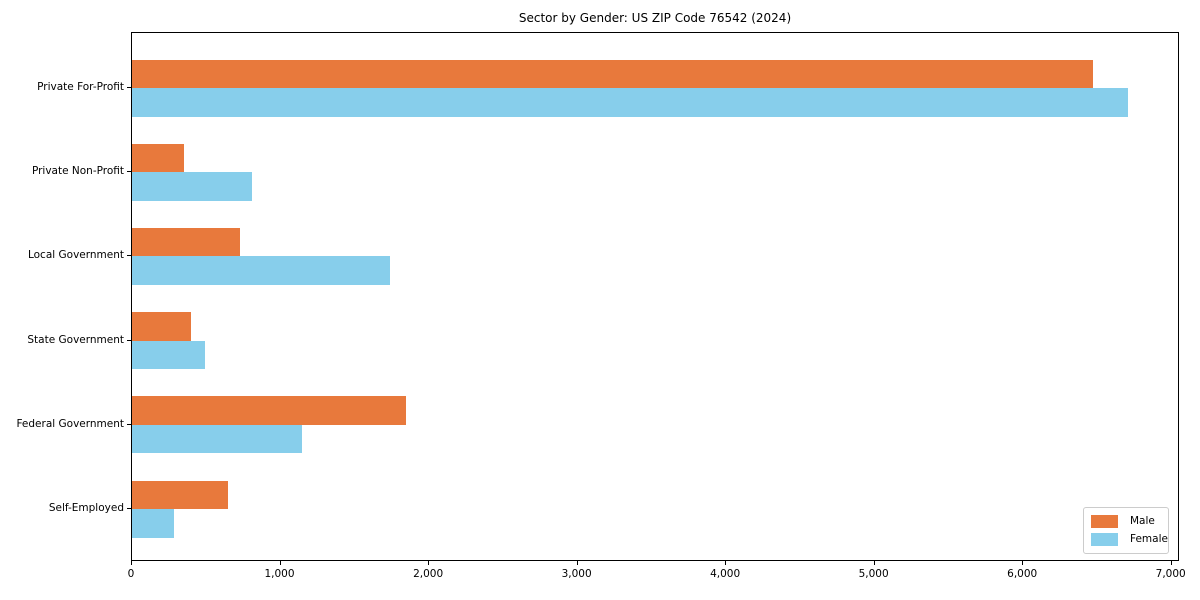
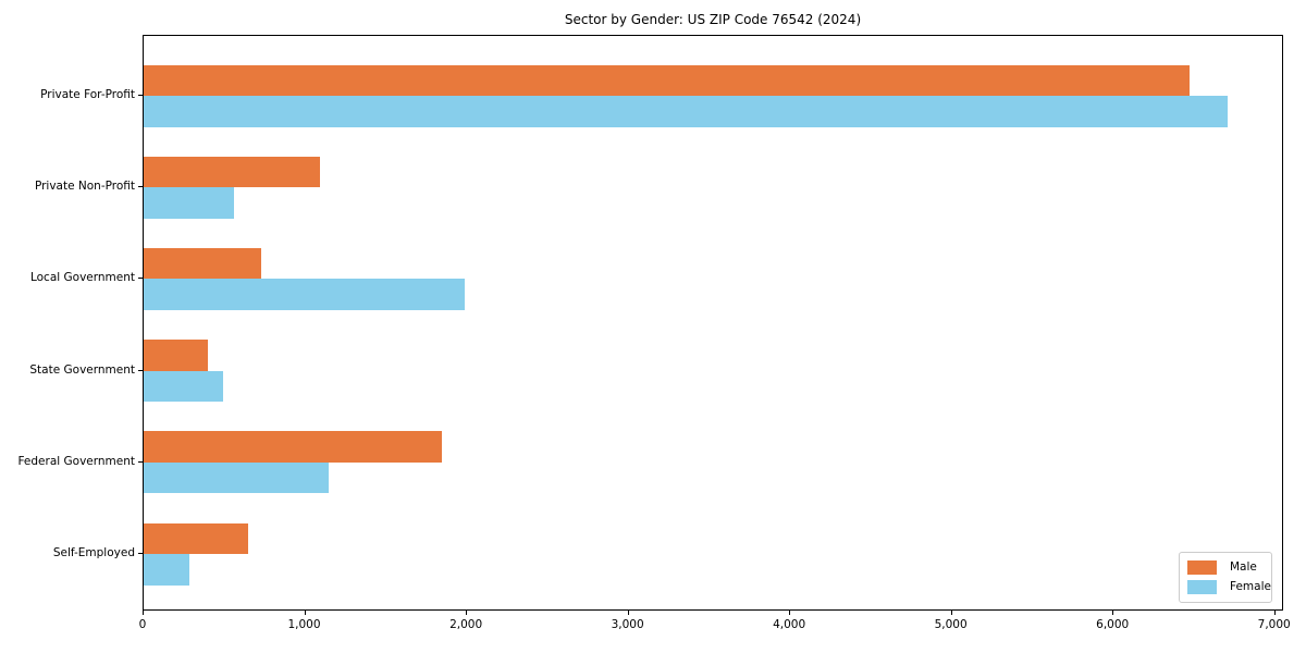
Male/Private Non-Profit: 350 -> 1090
Female/Private Non-Profit: 810 -> 560
Female/Local Government: 1740 -> 1990
